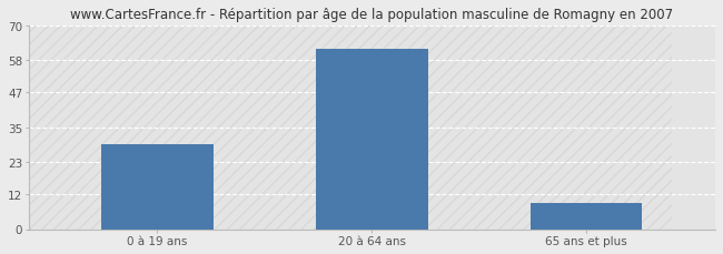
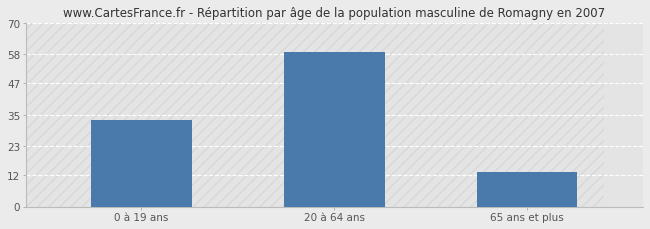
0 à 19 ans: 29 -> 33
20 à 64 ans: 62 -> 59
65 ans et plus: 9 -> 13
